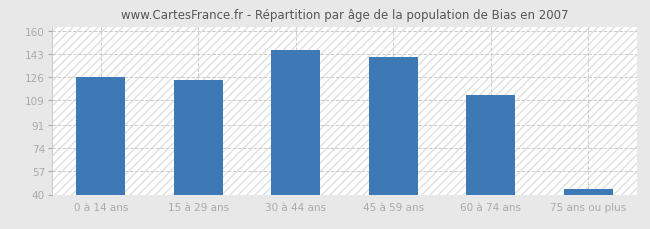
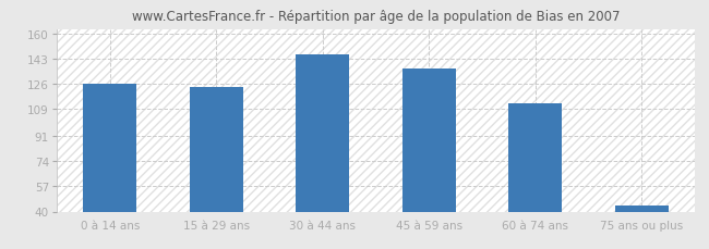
45 à 59 ans: 141 -> 136
